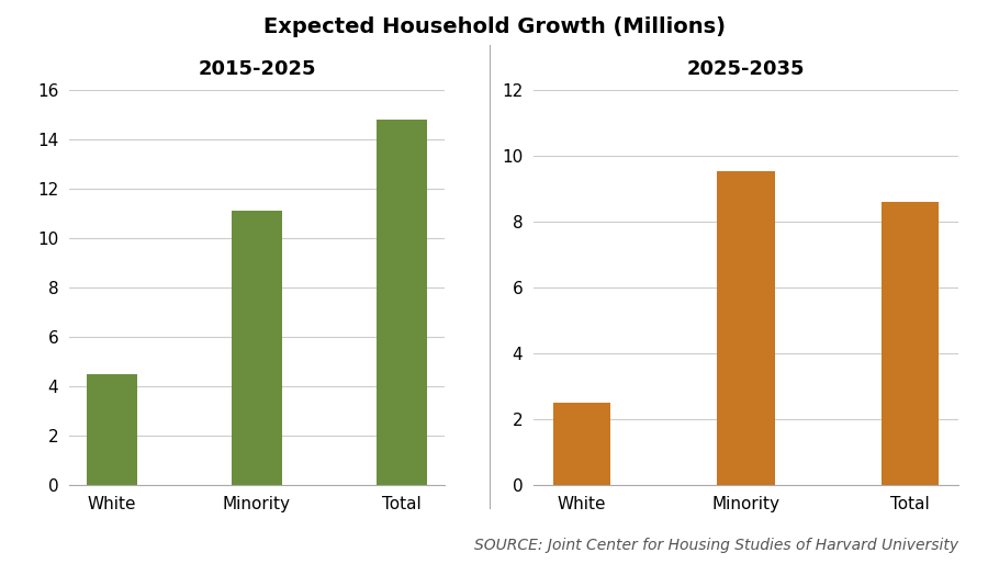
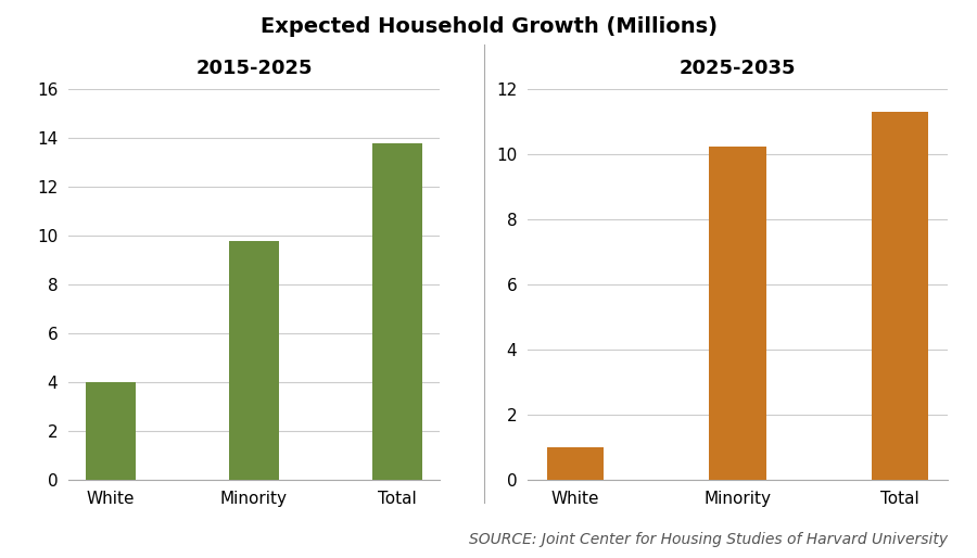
2015-2025/White: 4.5 -> 4.0
2015-2025/Minority: 11.1 -> 9.8
2015-2025/Total: 14.8 -> 13.8
2025-2035/White: 2.50 -> 1.00
2025-2035/Minority: 9.55 -> 10.25
2025-2035/Total: 8.60 -> 11.30
